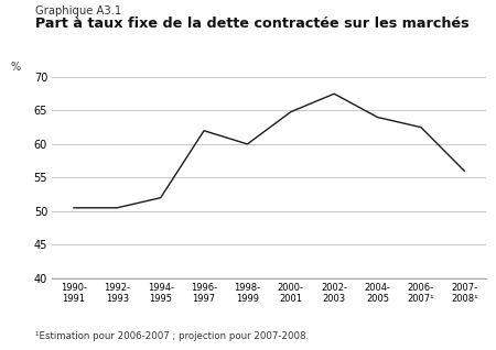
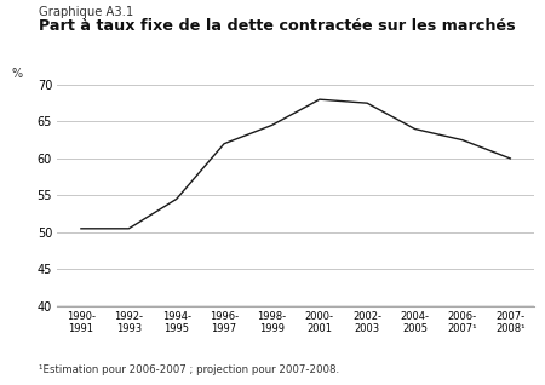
1994- 1995: 52.0 -> 54.5
1998- 1999: 60.0 -> 64.5
2000- 2001: 64.8 -> 68.0
2007- 2008¹: 56.0 -> 60.0
